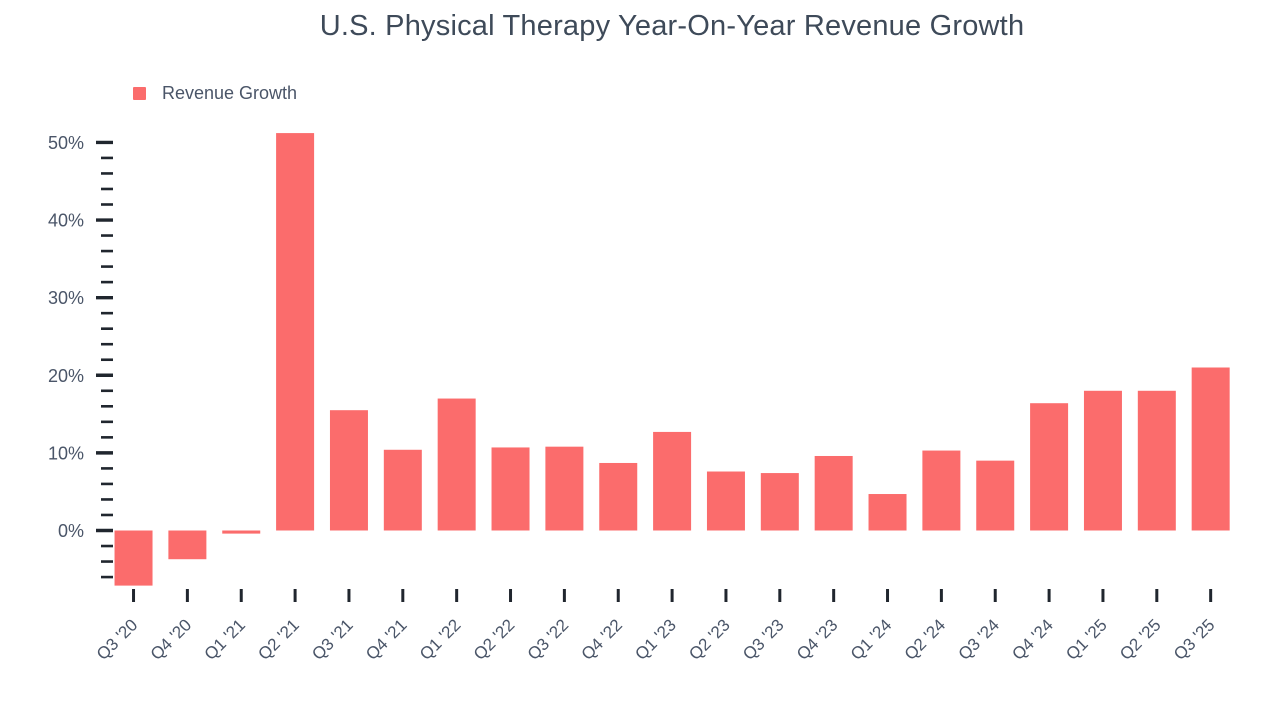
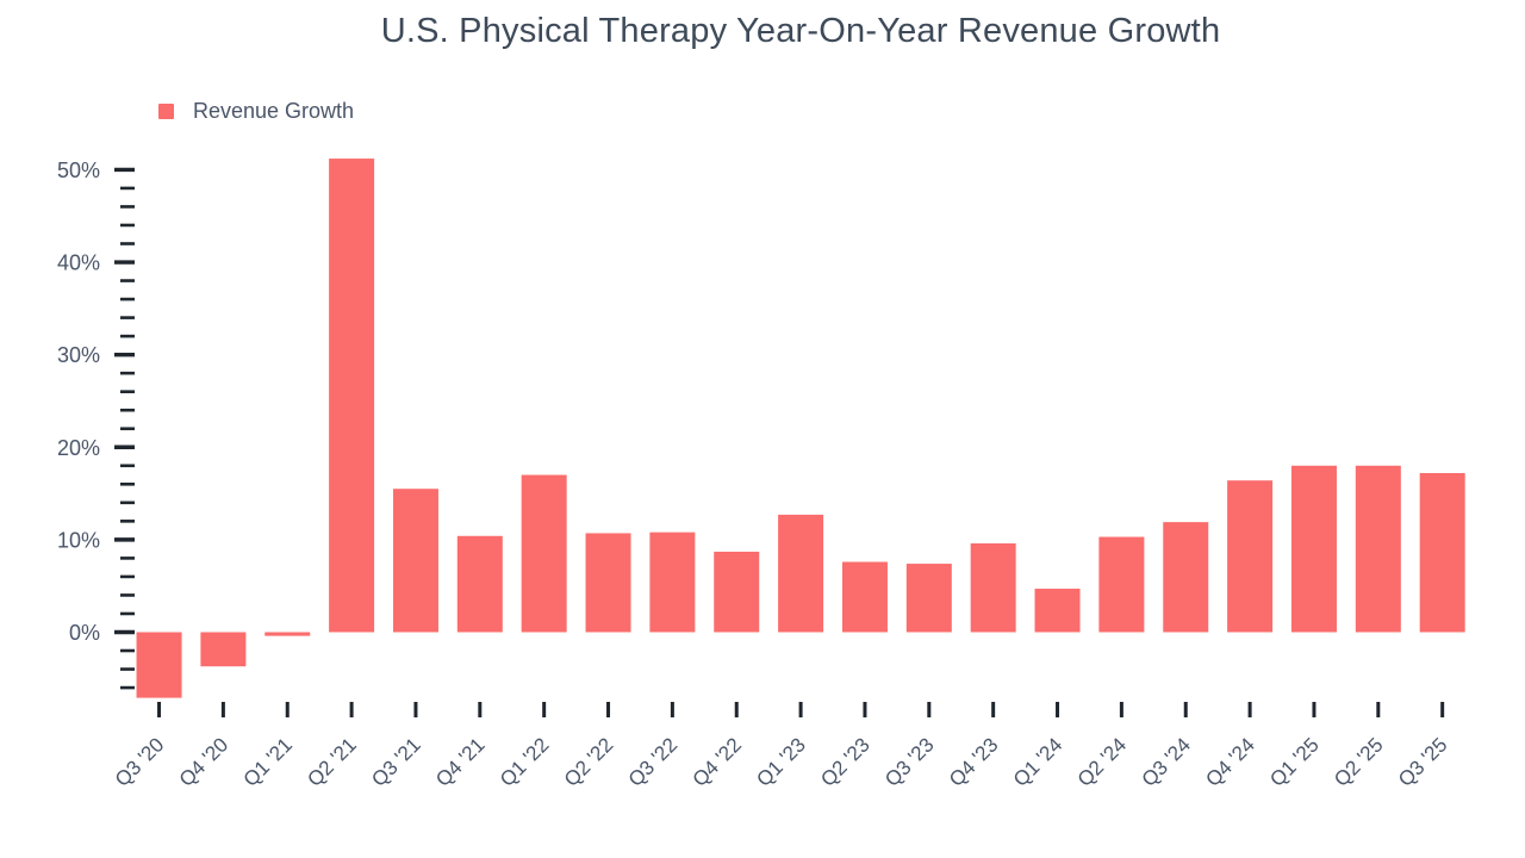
Q3 '24: 9% -> 12%
Q3 '25: 21% -> 17%
